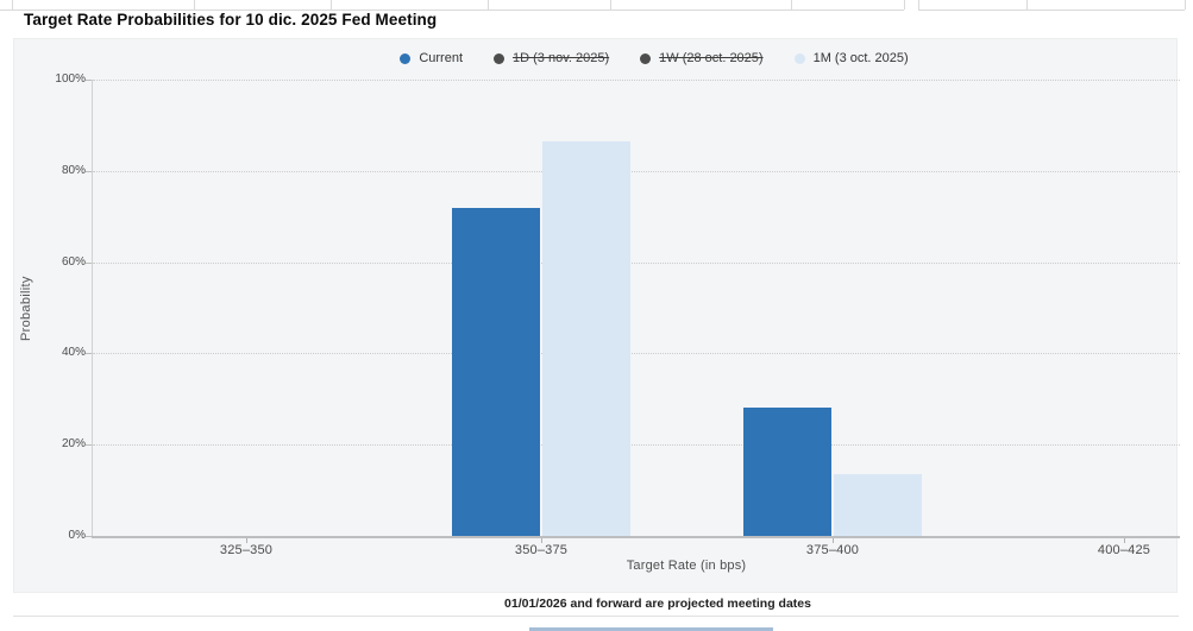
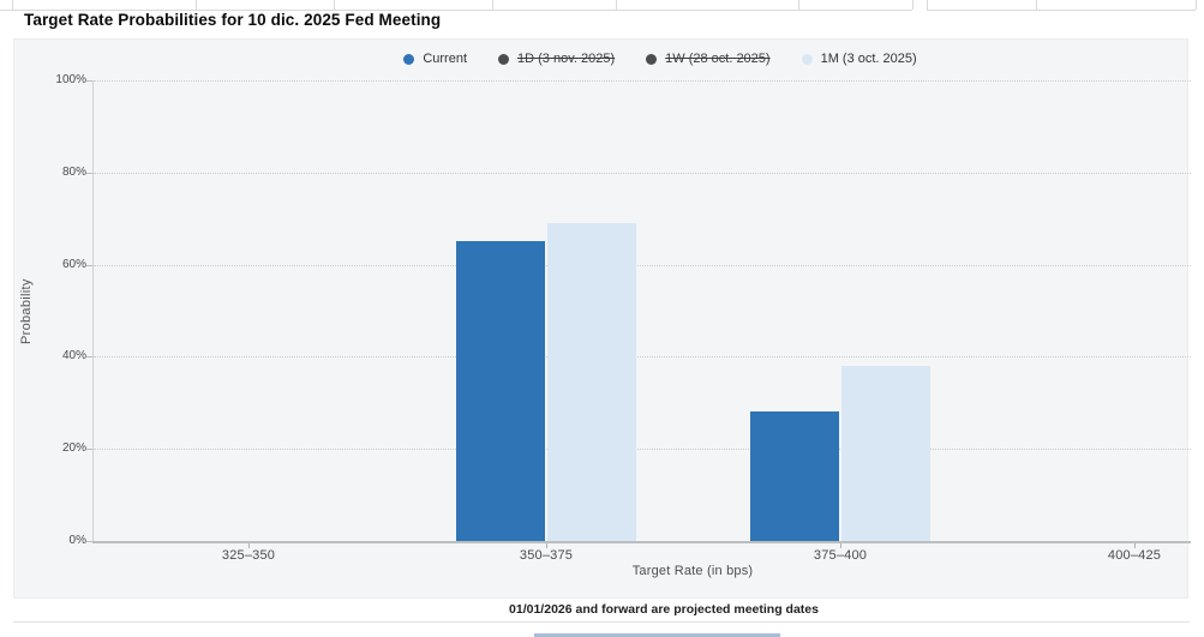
Current/350–375: 72% -> 65%
1M (3 oct. 2025)/350–375: 86% -> 69%
1M (3 oct. 2025)/375–400: 14% -> 38%
